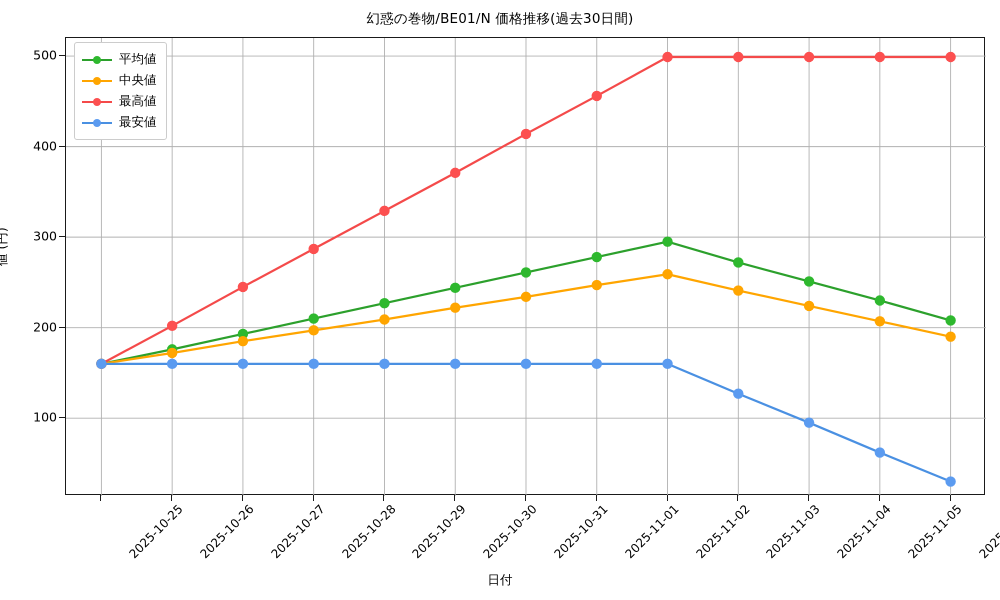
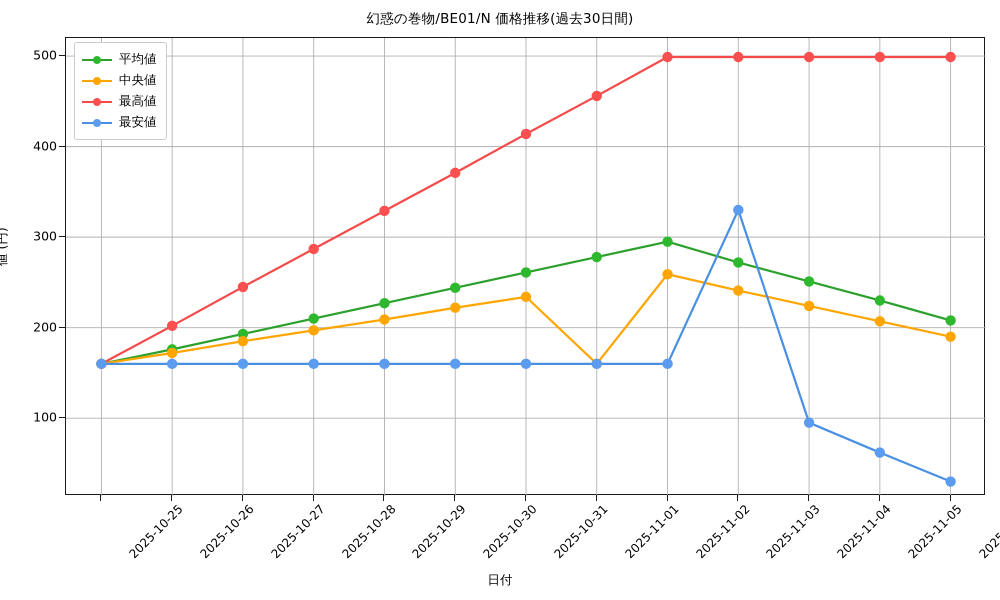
中央値/2025-11-01: 250 -> 160
最安値/2025-11-03: 130 -> 330
